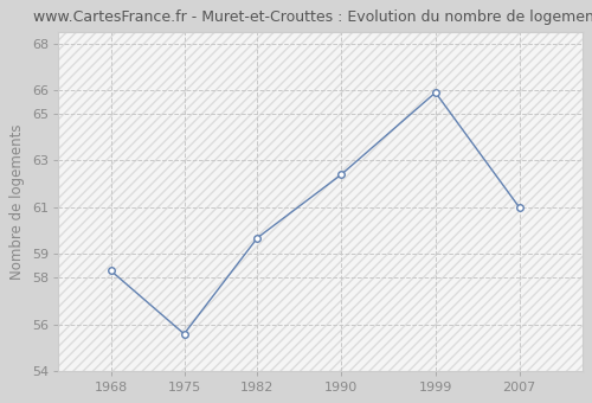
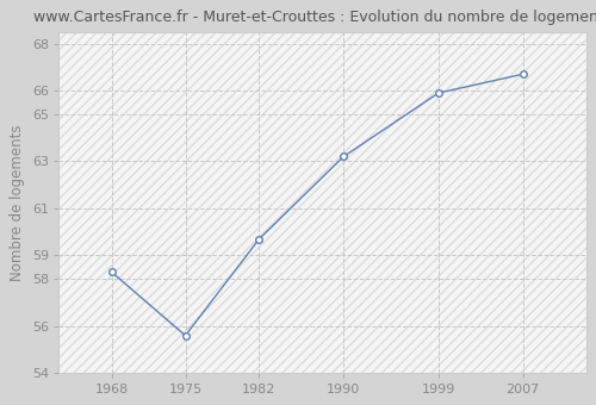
1990: 62.4 -> 63.2
2007: 61.0 -> 66.7
